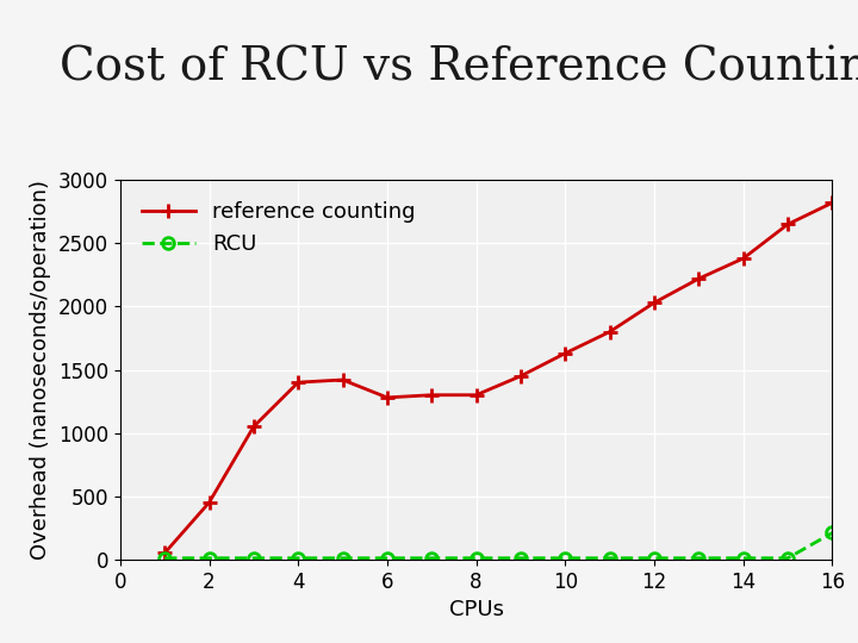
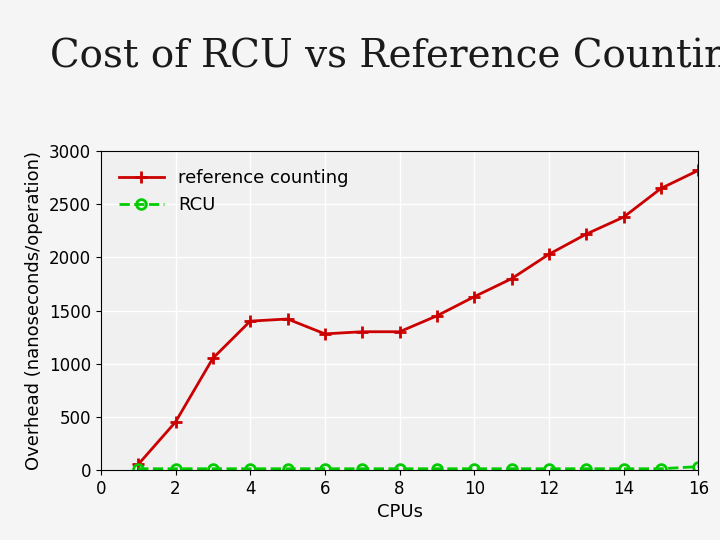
RCU/16: 210 -> 30
